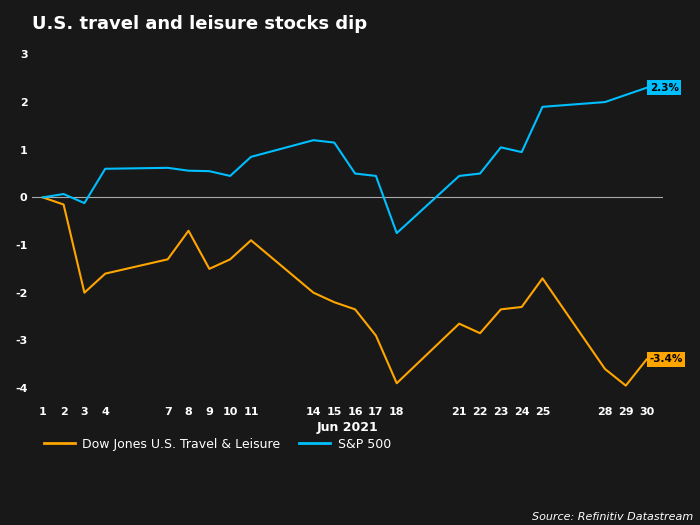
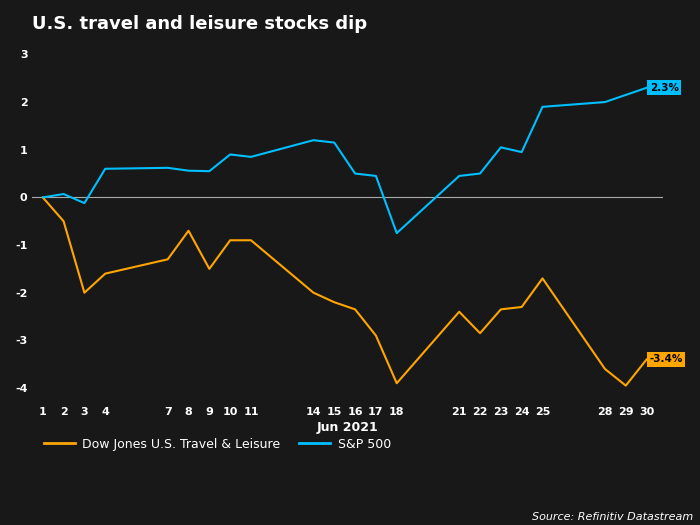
Dow Jones U.S. Travel & Leisure/2: -0.15 -> -0.50
Dow Jones U.S. Travel & Leisure/10: -1.30 -> -0.90
S&P 500/10: 0.45 -> 0.90
Dow Jones U.S. Travel & Leisure/21: -2.65 -> -2.40
